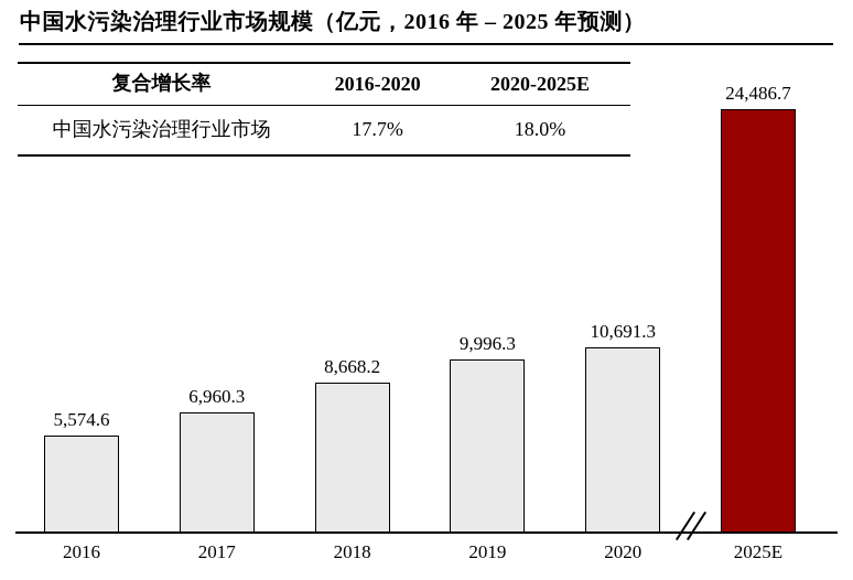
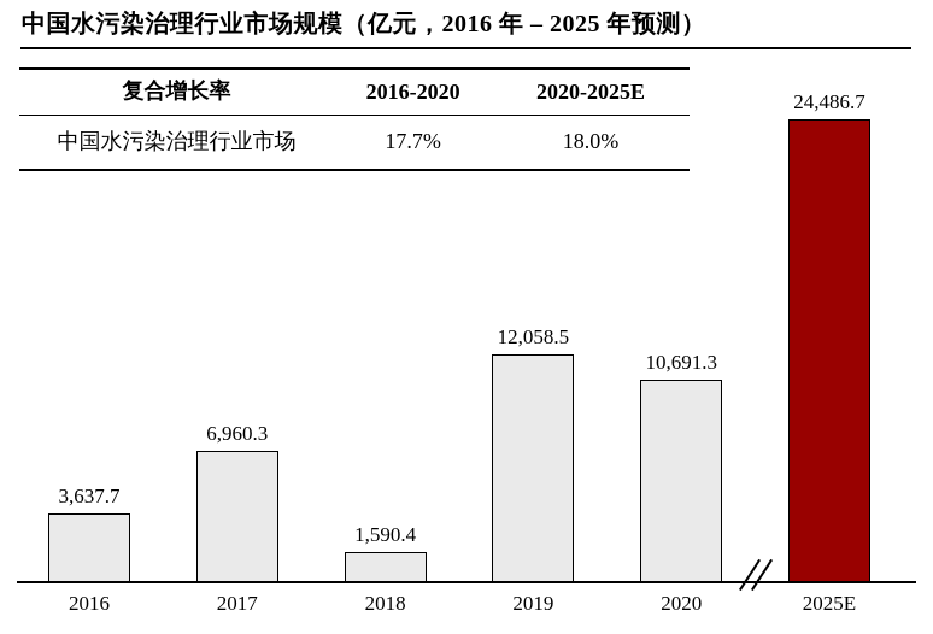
2016: 5,574.6 -> 3,637.7
2018: 8,668.2 -> 1,590.4
2019: 9,996.3 -> 12,058.5
